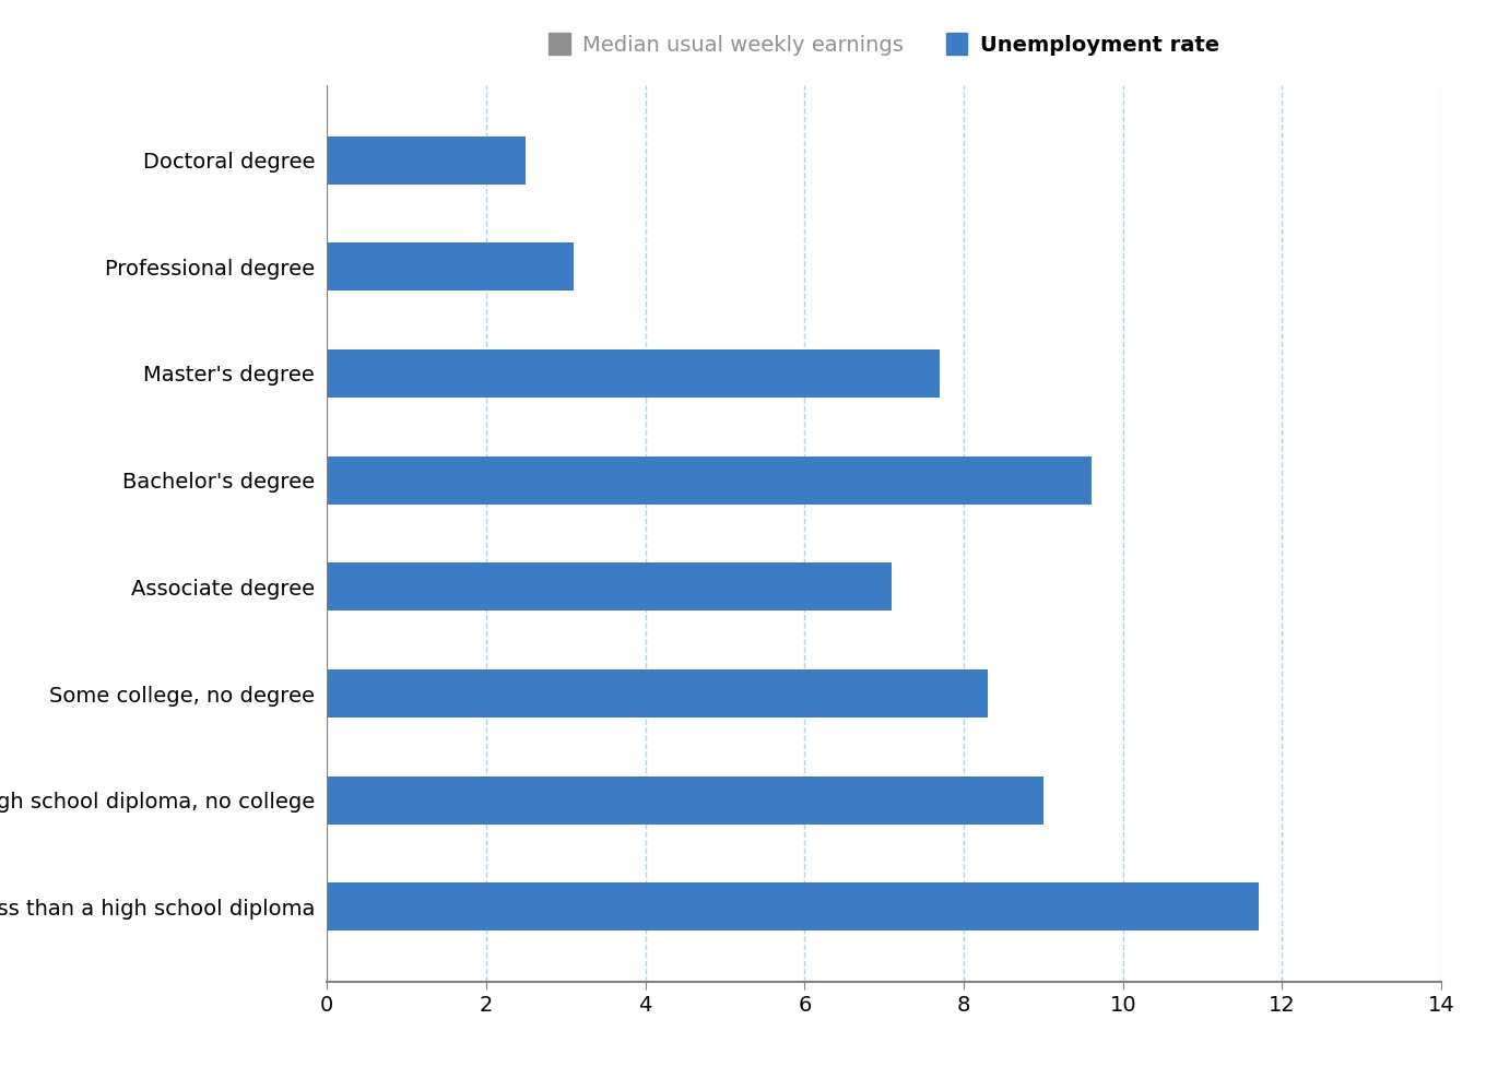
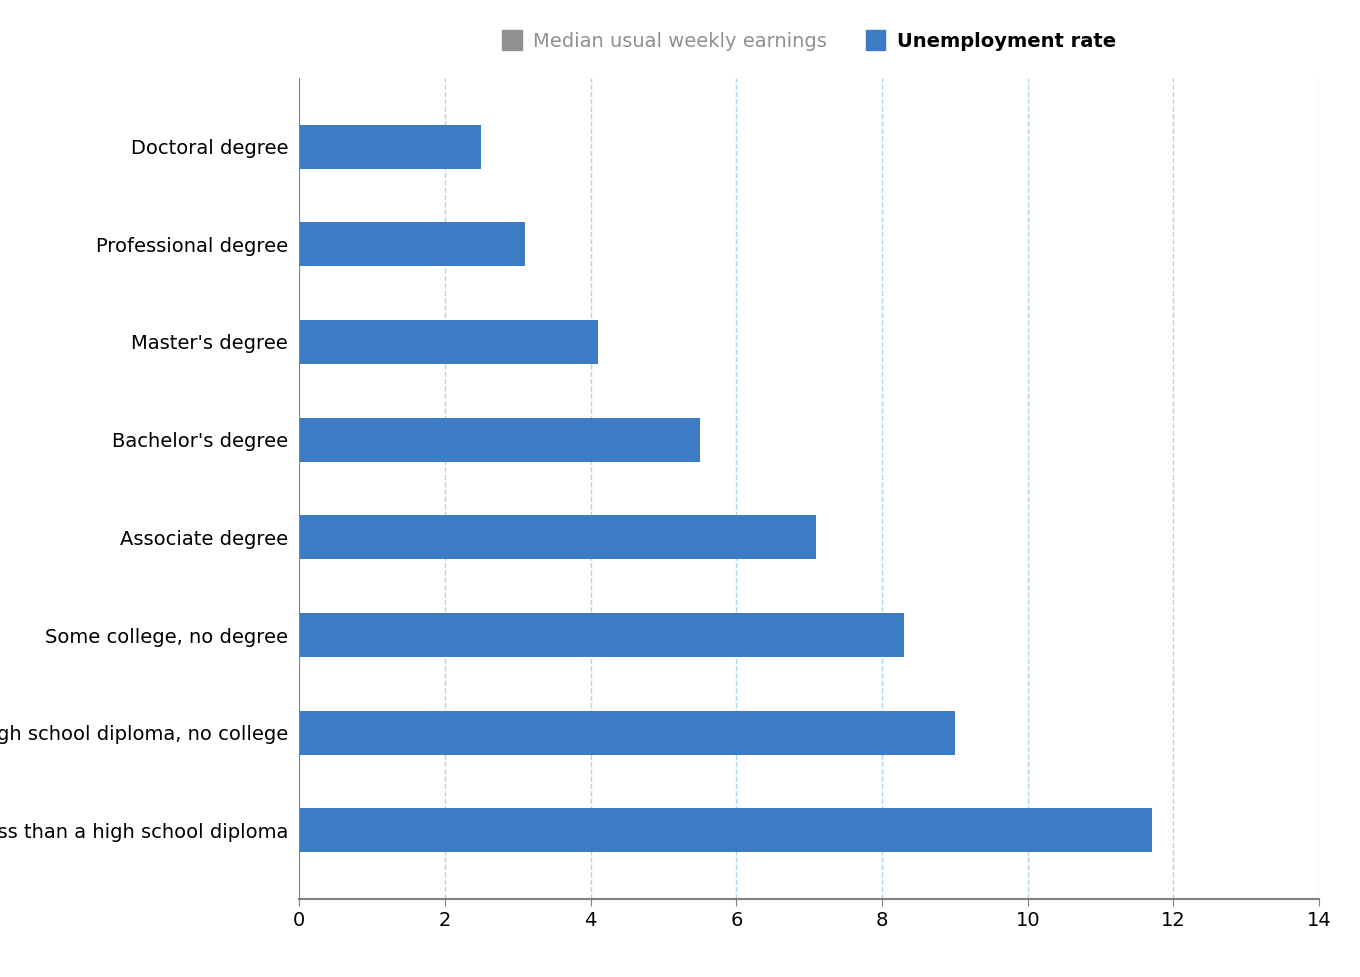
Master's degree: 7.7 -> 4.1
Bachelor's degree: 9.6 -> 5.5
